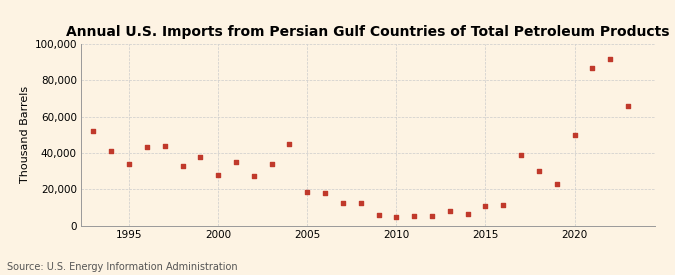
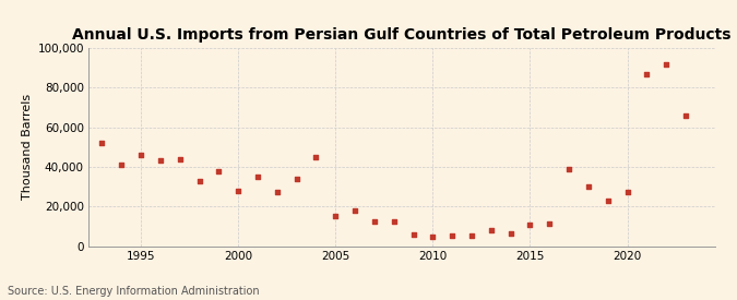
1995: 34,000 -> 46,000
2005: 18,000 -> 15,000
2020: 50,000 -> 27,000
